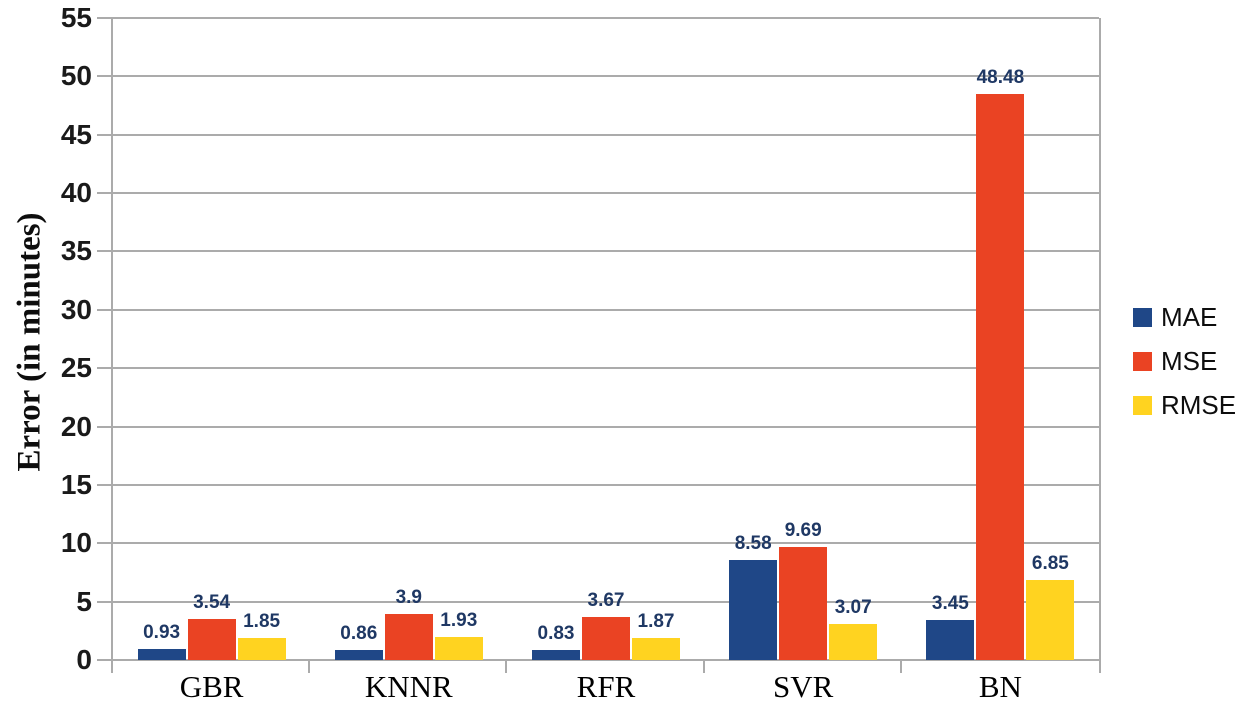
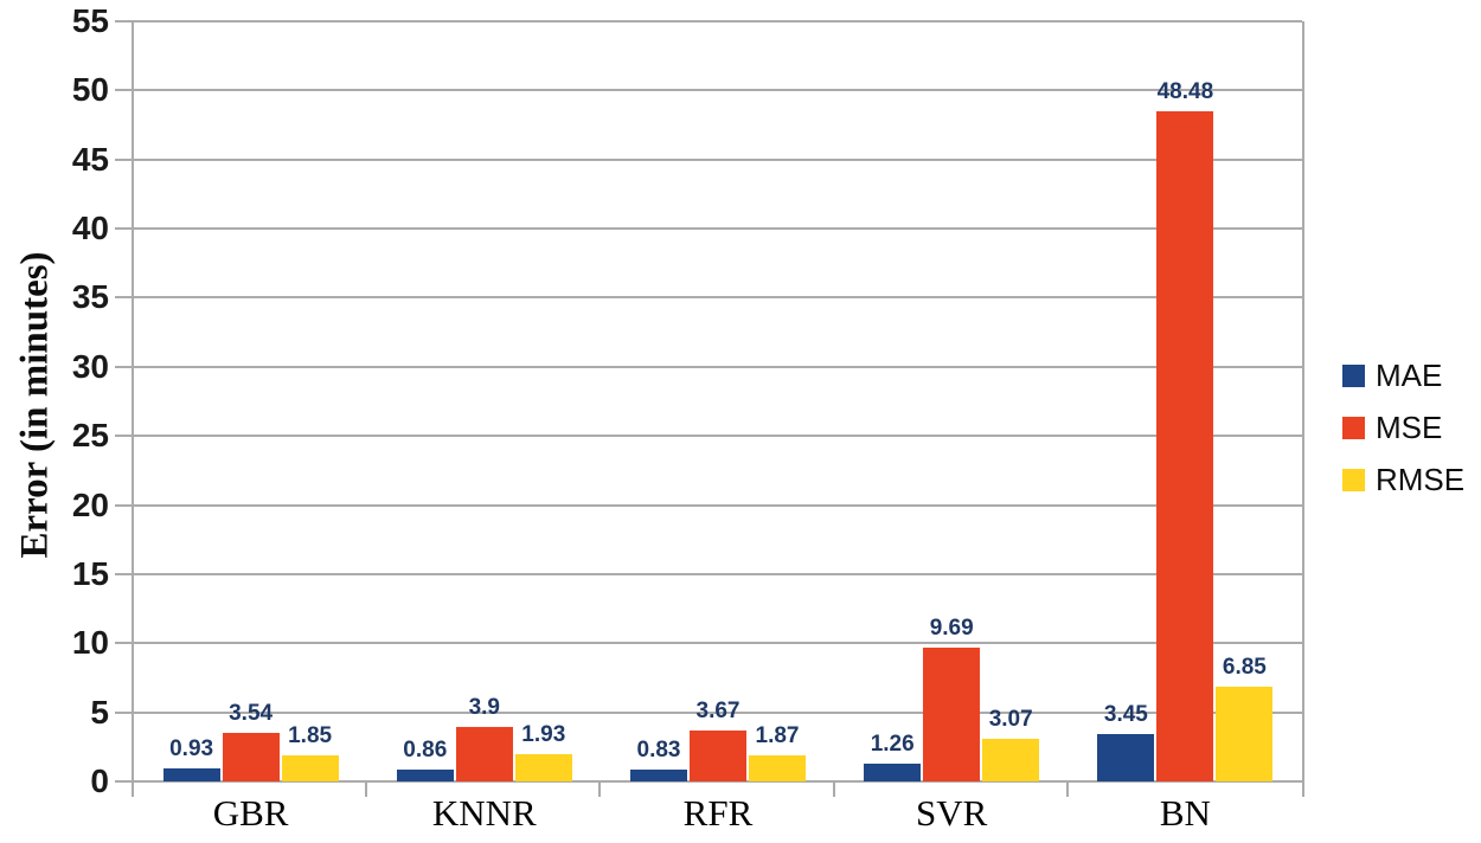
MAE/SVR: 8.58 -> 1.26
